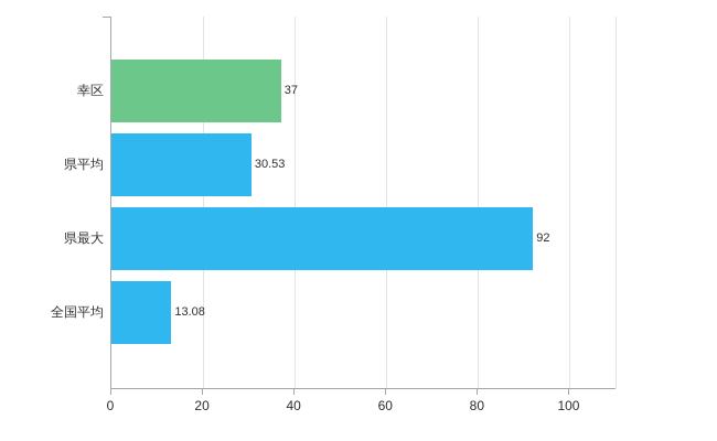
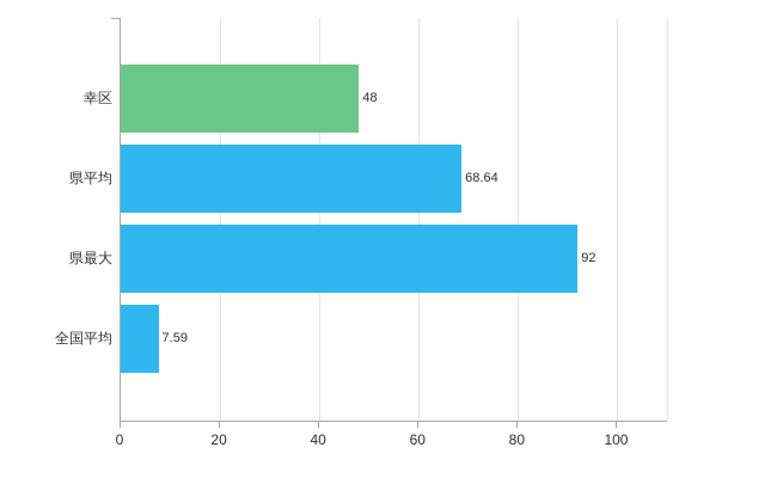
幸区: 37 -> 48
県平均: 30.53 -> 68.64
全国平均: 13.08 -> 7.59
